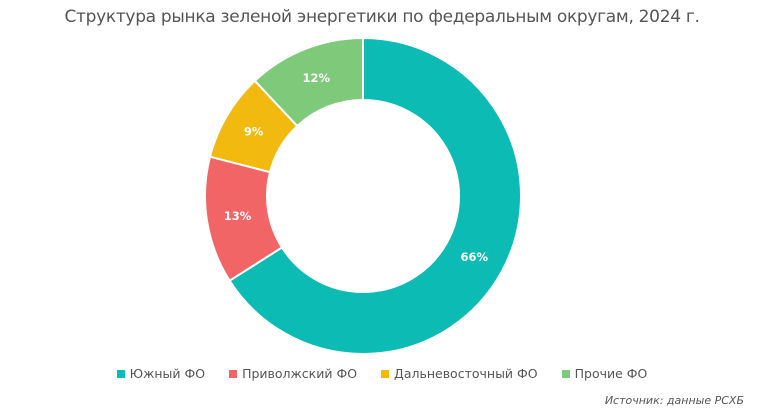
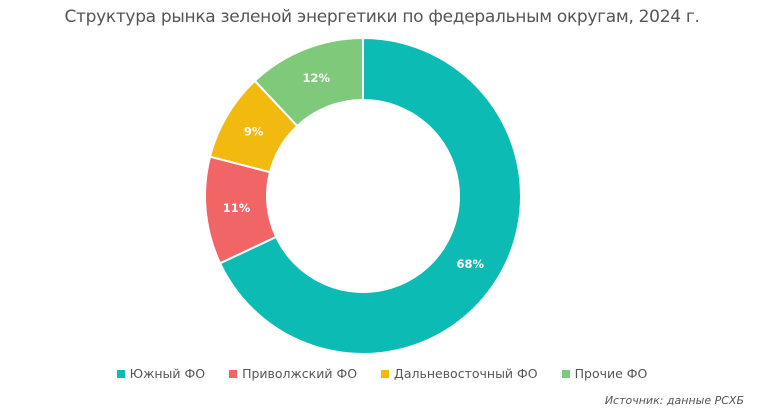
Южный ФО: 66% -> 68%
Приволжский ФО: 13% -> 11%
